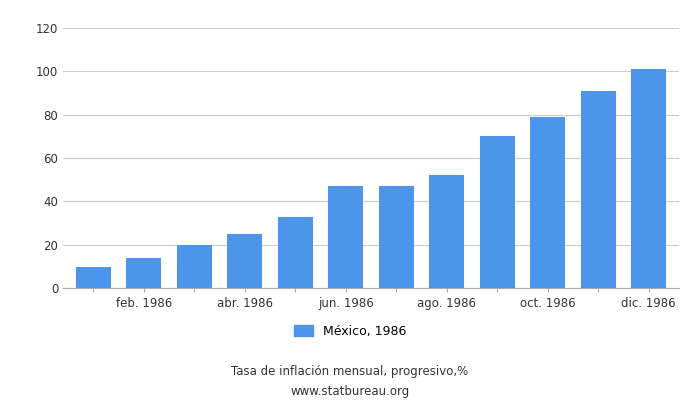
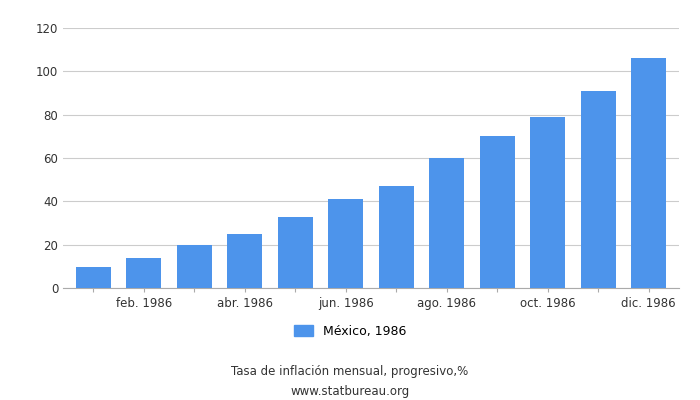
jun. 1986: 47.0 -> 41.0
ago. 1986: 52.0 -> 60.0
dic. 1986: 101.0 -> 106.0
